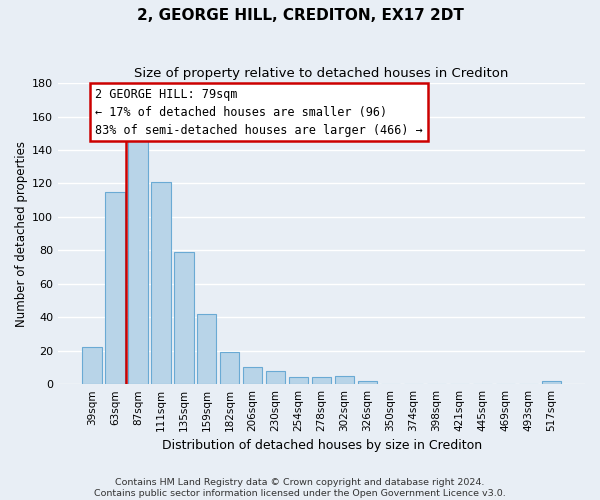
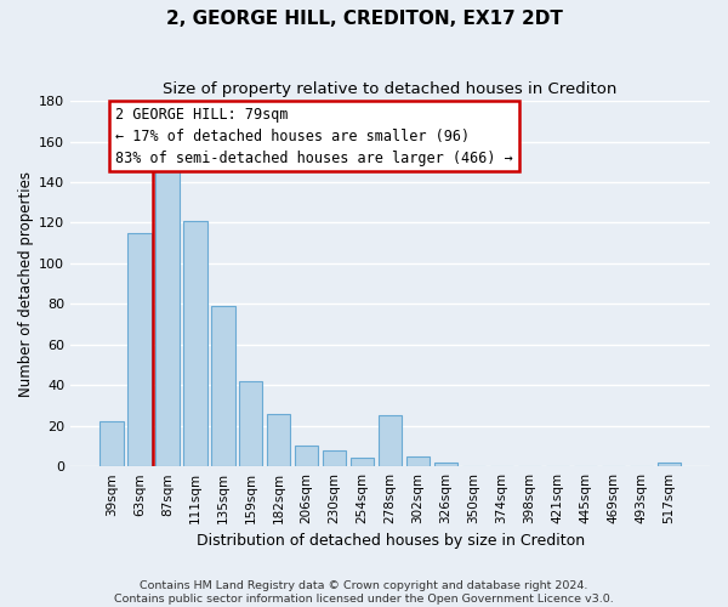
182sqm: 19 -> 26
278sqm: 4 -> 25
